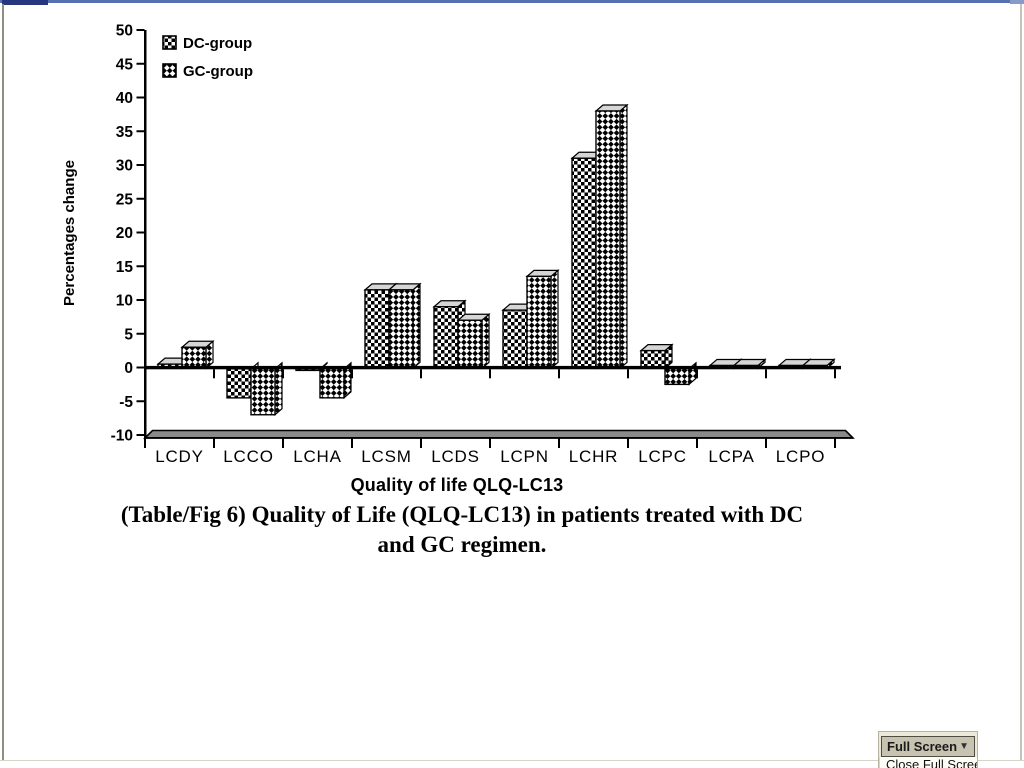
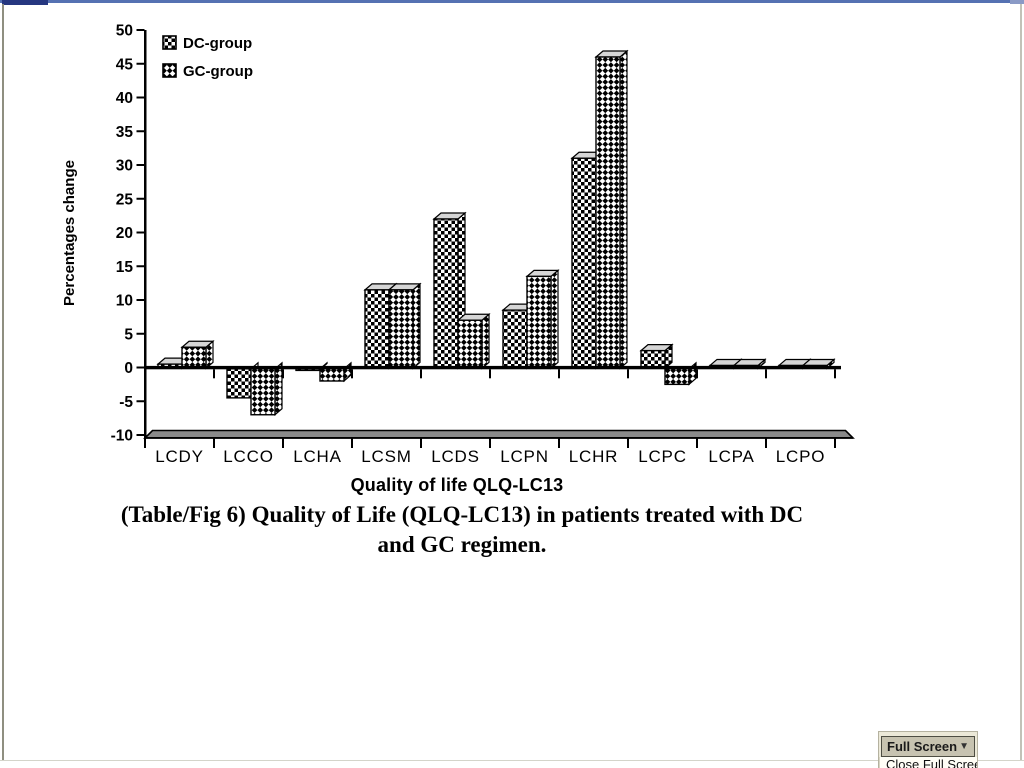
GC-group/LCHA: -4 -> -2
DC-group/LCDS: 9 -> 22
GC-group/LCHR: 38 -> 46
